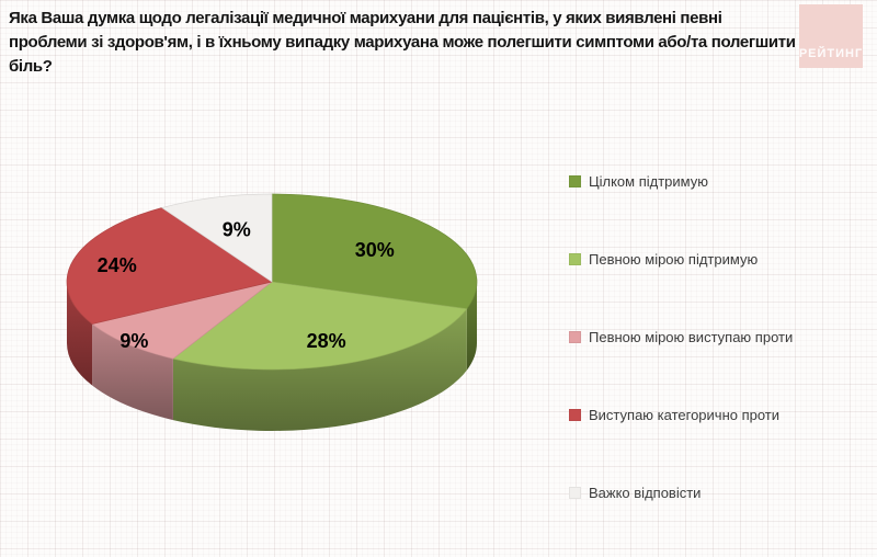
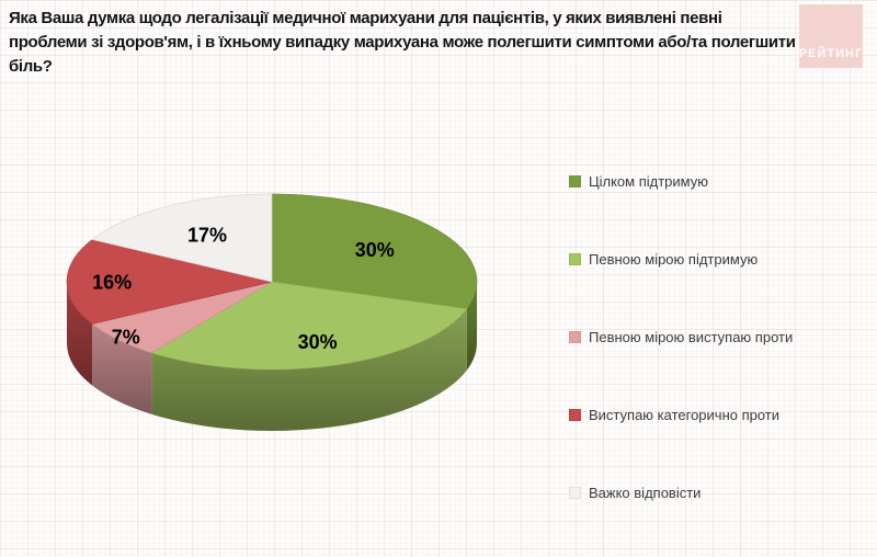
Певною мірою підтримую: 28% -> 30%
Певною мірою виступаю проти: 9% -> 7%
Виступаю категорично проти: 24% -> 16%
Важко відповісти: 9% -> 17%
